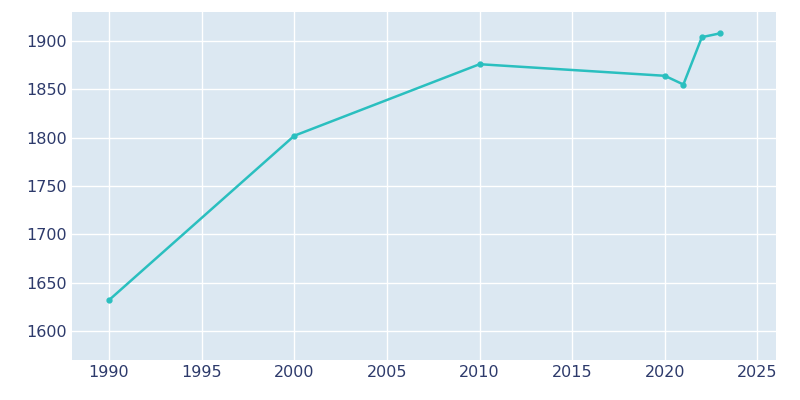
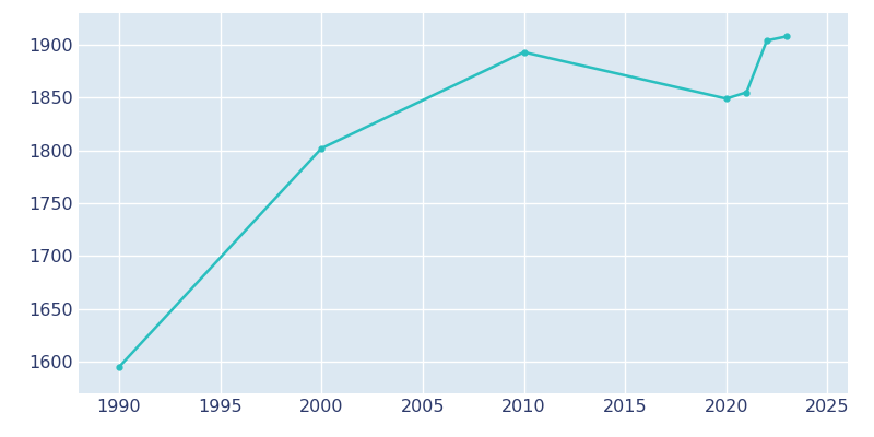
1990: 1632 -> 1595
2010: 1876 -> 1893
2020: 1864 -> 1849
